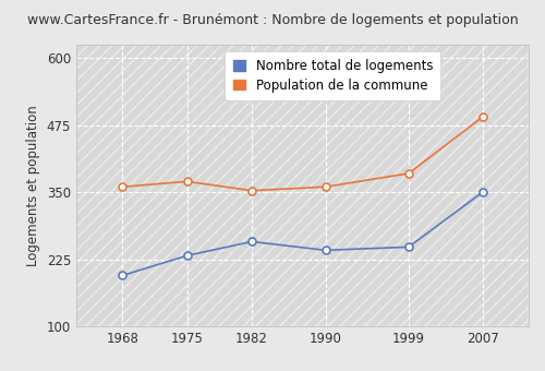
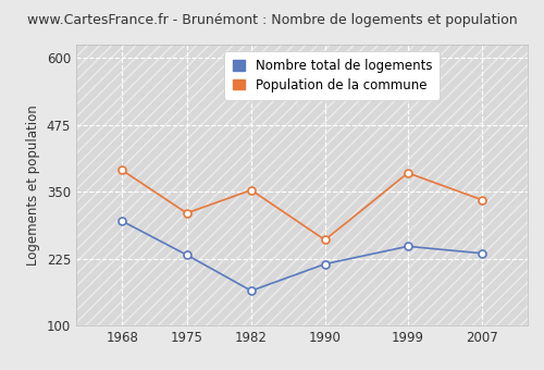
Nombre total de logements/1968: 195 -> 295
Population de la commune/1968: 360 -> 390
Population de la commune/1975: 370 -> 310
Nombre total de logements/1982: 258 -> 165
Nombre total de logements/1990: 242 -> 215
Population de la commune/1990: 360 -> 260
Nombre total de logements/2007: 350 -> 235
Population de la commune/2007: 490 -> 335
